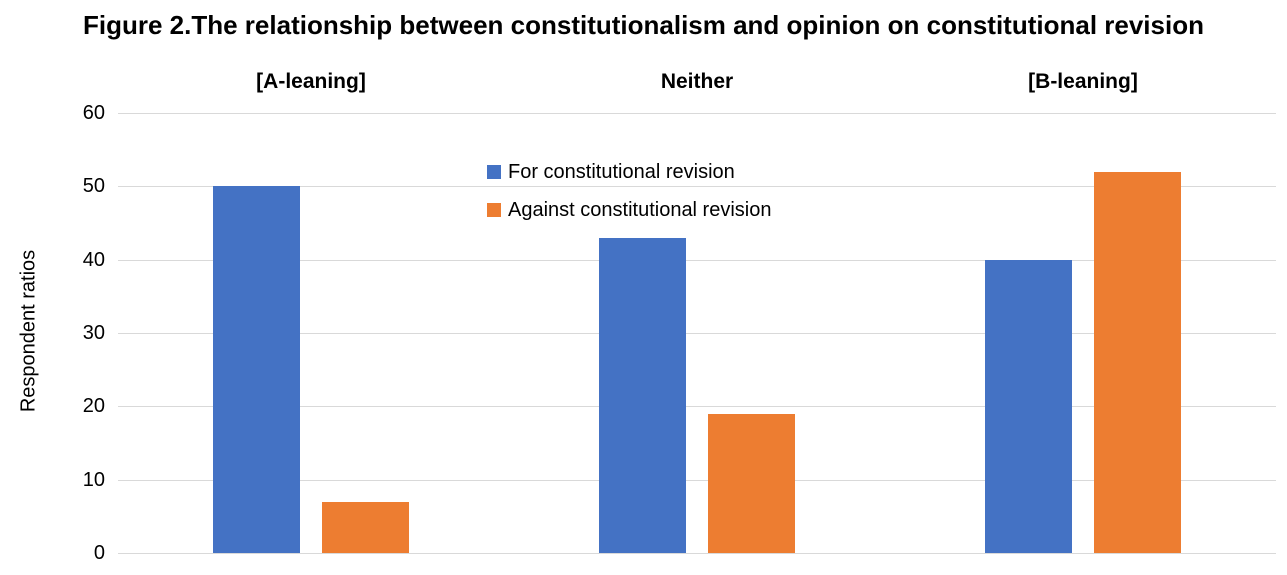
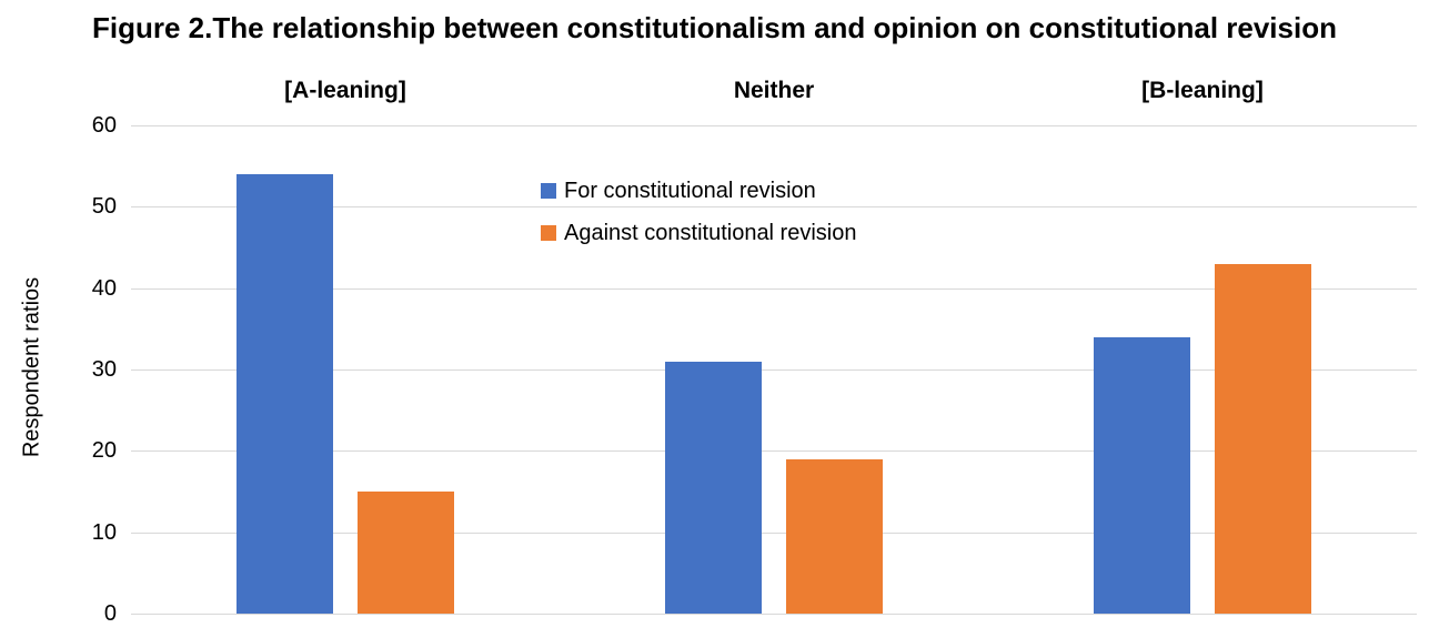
For constitutional revision/[A-leaning]: 50 -> 54
Against constitutional revision/[A-leaning]: 7 -> 15
For constitutional revision/Neither: 43 -> 31
For constitutional revision/[B-leaning]: 40 -> 34
Against constitutional revision/[B-leaning]: 52 -> 43
